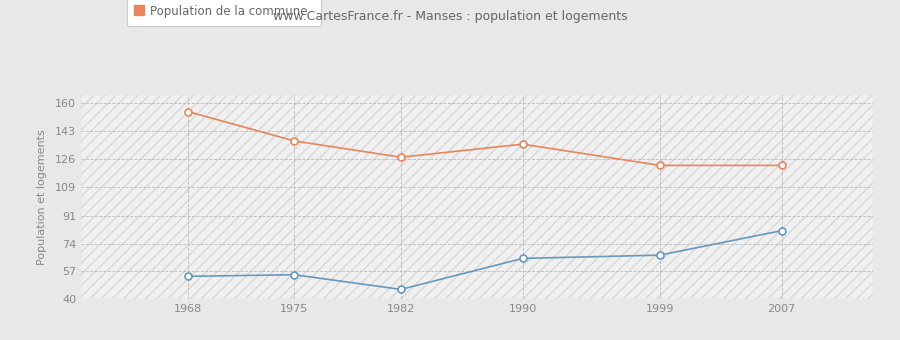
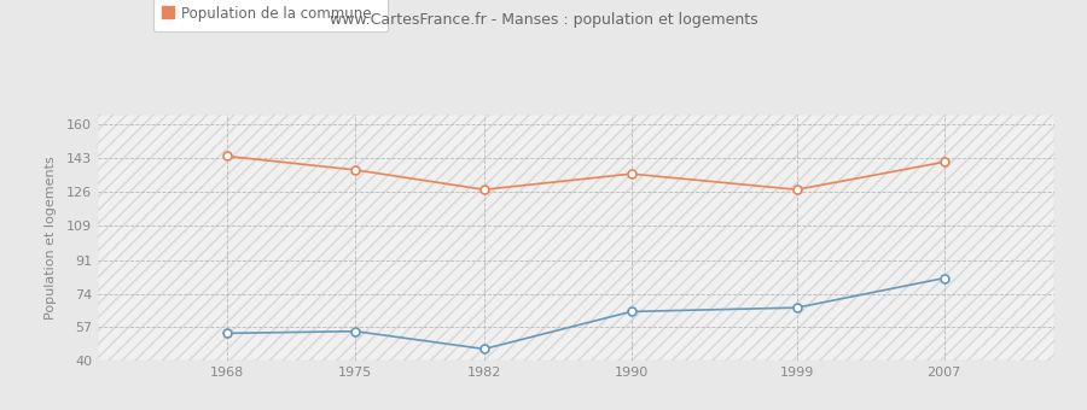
Population de la commune/1968: 155 -> 144
Population de la commune/1999: 122 -> 127
Population de la commune/2007: 122 -> 141
